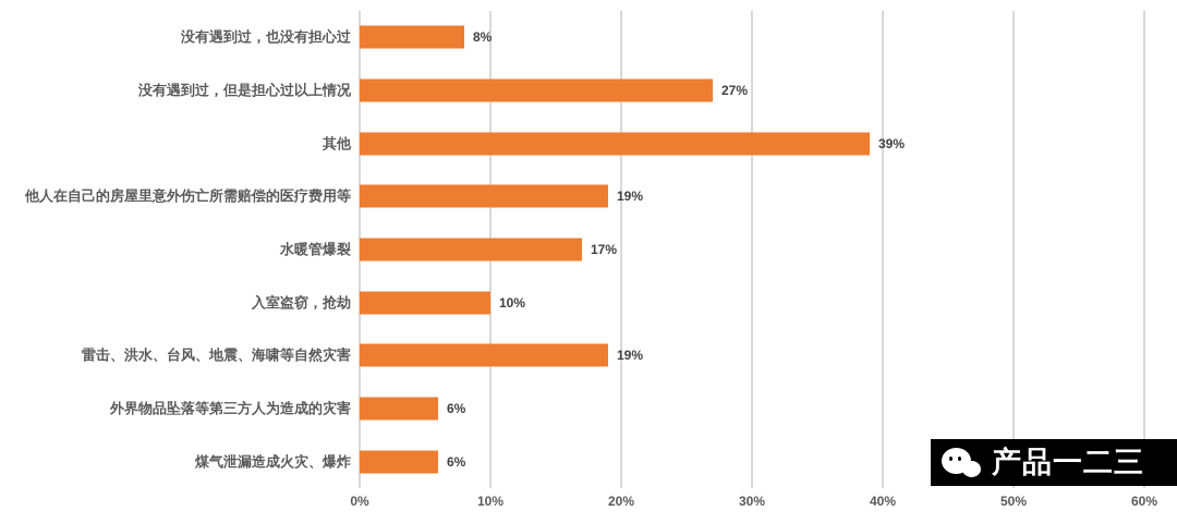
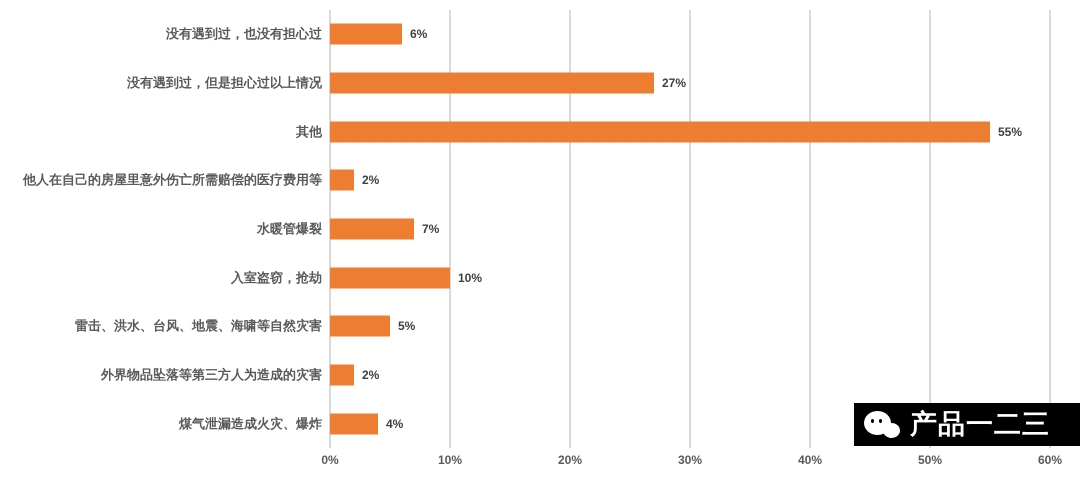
没有遇到过，也没有担心过: 8% -> 6%
其他: 39% -> 55%
他人在自己的房屋里意外伤亡所需赔偿的医疗费用等: 19% -> 2%
水暖管爆裂: 17% -> 7%
雷击、洪水、台风、地震、海啸等自然灾害: 19% -> 5%
外界物品坠落等第三方人为造成的灾害: 6% -> 2%
煤气泄漏造成火灾、爆炸: 6% -> 4%
